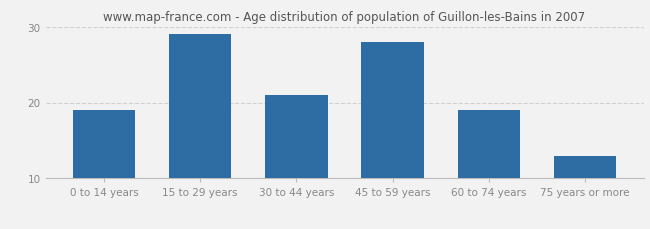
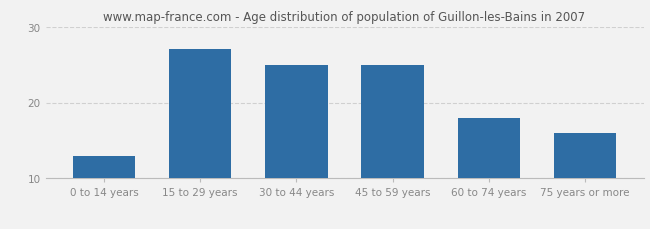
0 to 14 years: 19 -> 13
15 to 29 years: 29 -> 27
30 to 44 years: 21 -> 25
45 to 59 years: 28 -> 25
60 to 74 years: 19 -> 18
75 years or more: 13 -> 16
